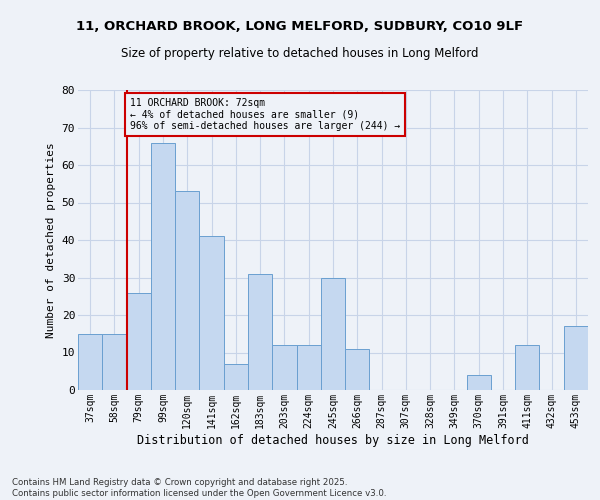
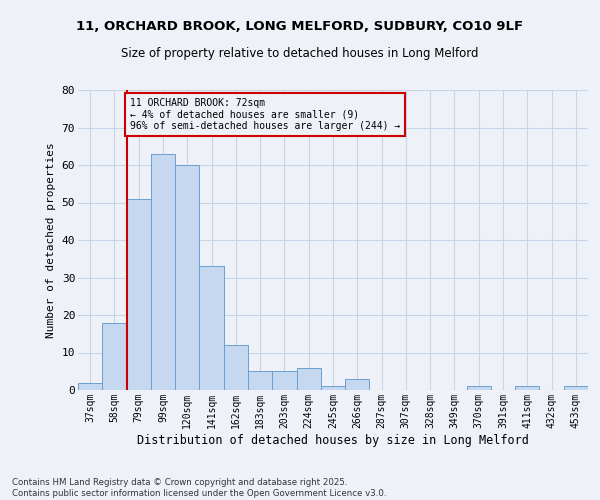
37sqm: 15 -> 2
58sqm: 15 -> 18
79sqm: 26 -> 51
99sqm: 66 -> 63
120sqm: 53 -> 60
141sqm: 41 -> 33
162sqm: 7 -> 12
183sqm: 31 -> 5
203sqm: 12 -> 5
224sqm: 12 -> 6
245sqm: 30 -> 1
266sqm: 11 -> 3
370sqm: 4 -> 1
411sqm: 12 -> 1
453sqm: 17 -> 1
